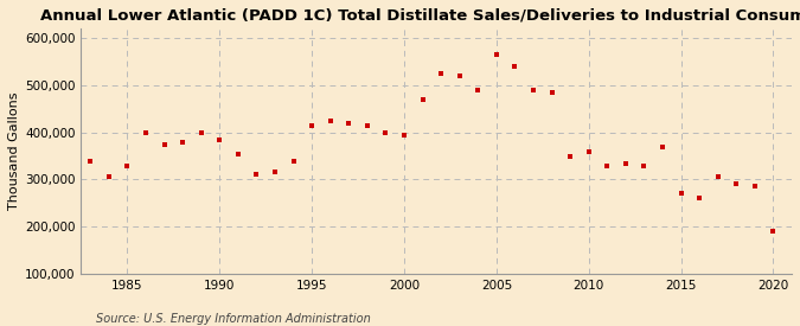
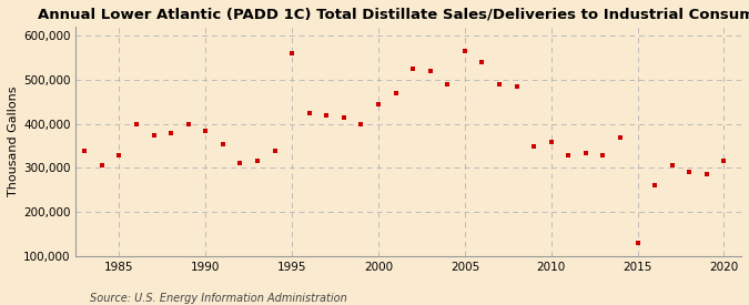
1995: 415,000 -> 560,000
2000: 395,000 -> 445,000
2015: 270,000 -> 130,000
2020: 190,000 -> 315,000
